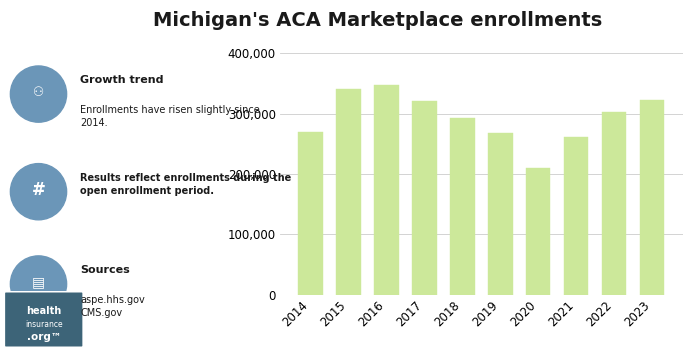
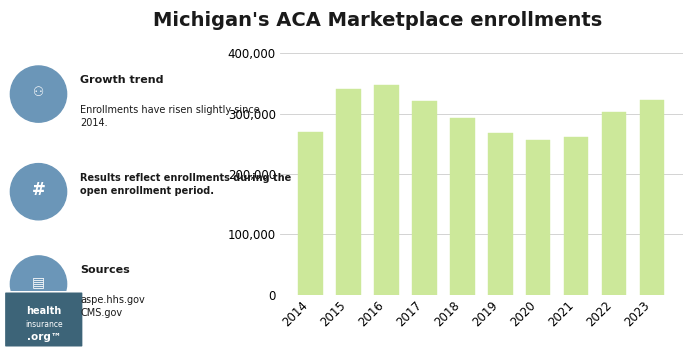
2020: 210,000 -> 257,000
